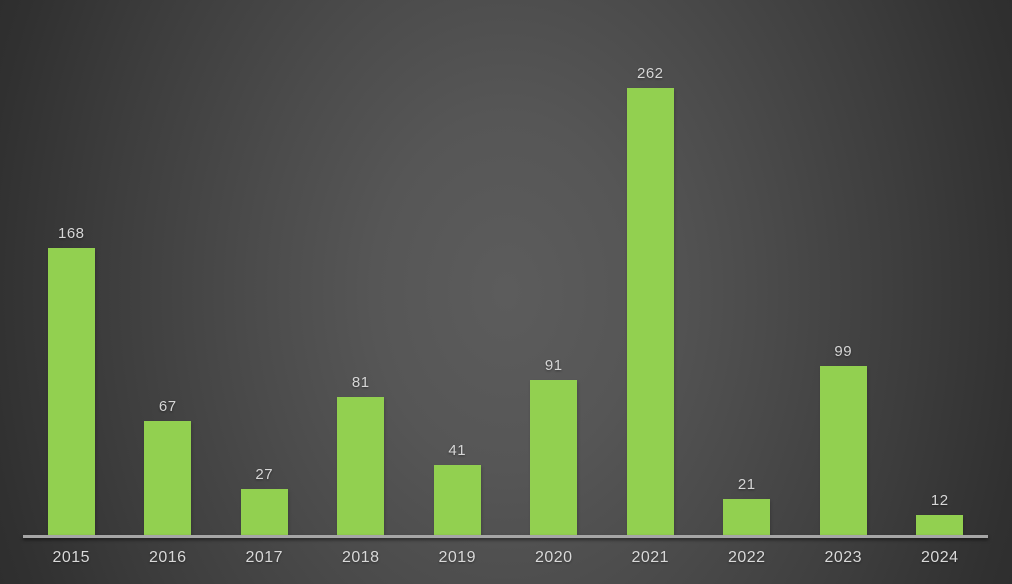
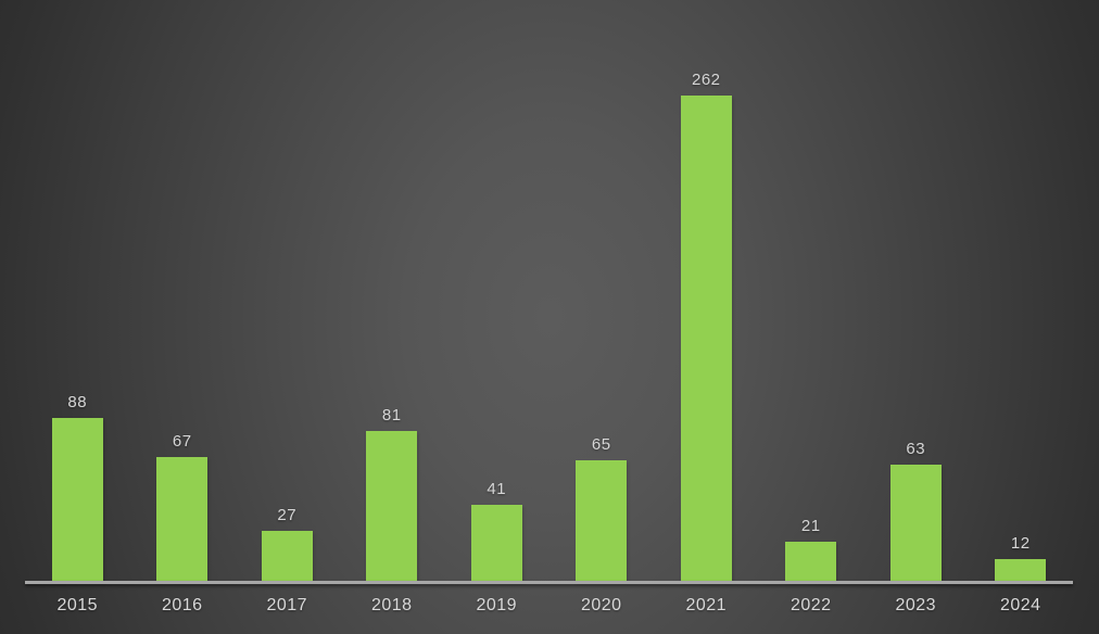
2015: 168 -> 88
2020: 91 -> 65
2023: 99 -> 63
